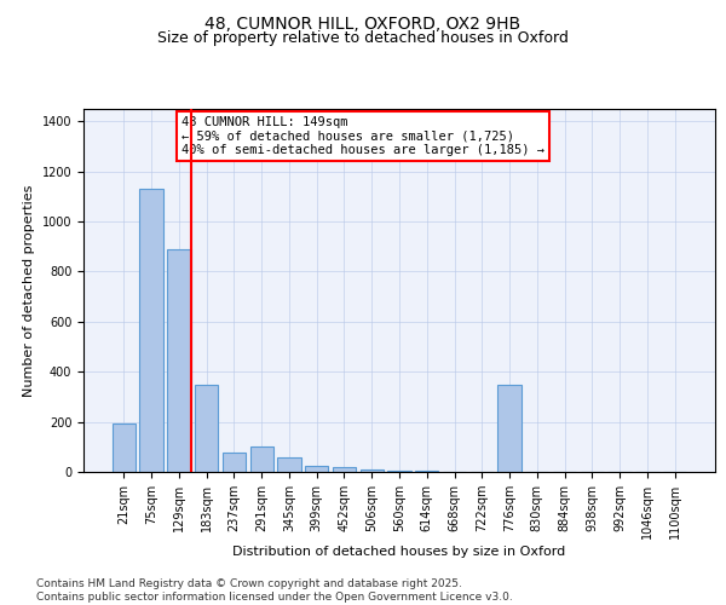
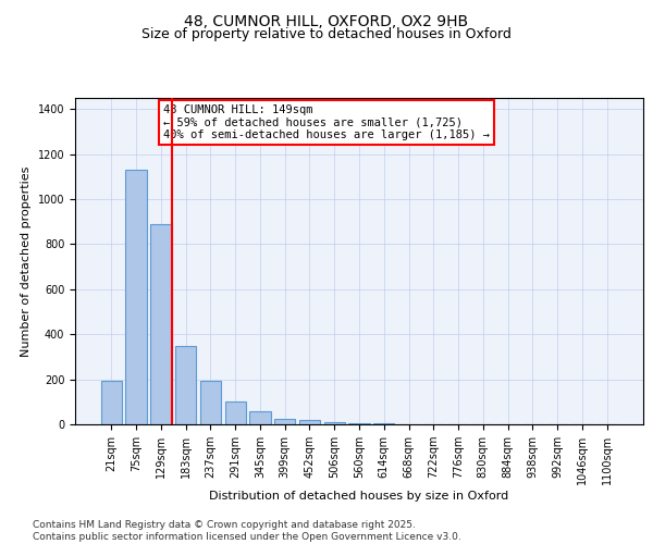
237sqm: 75 -> 195
776sqm: 350 -> 1
